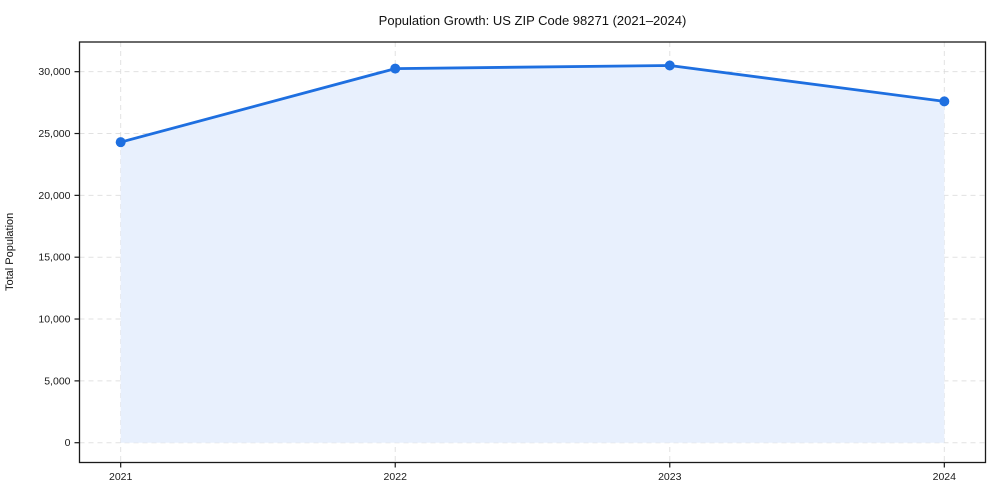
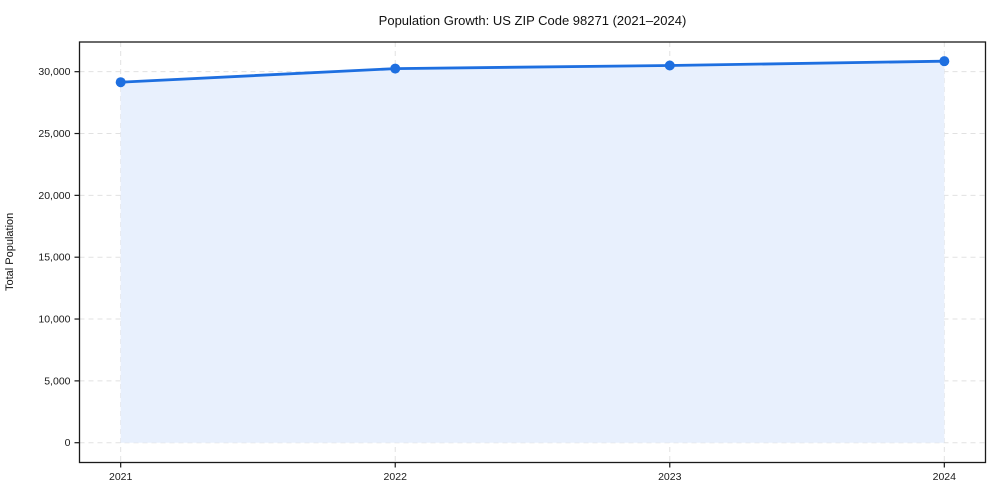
2021: 24300 -> 29200
2024: 27600 -> 30800
